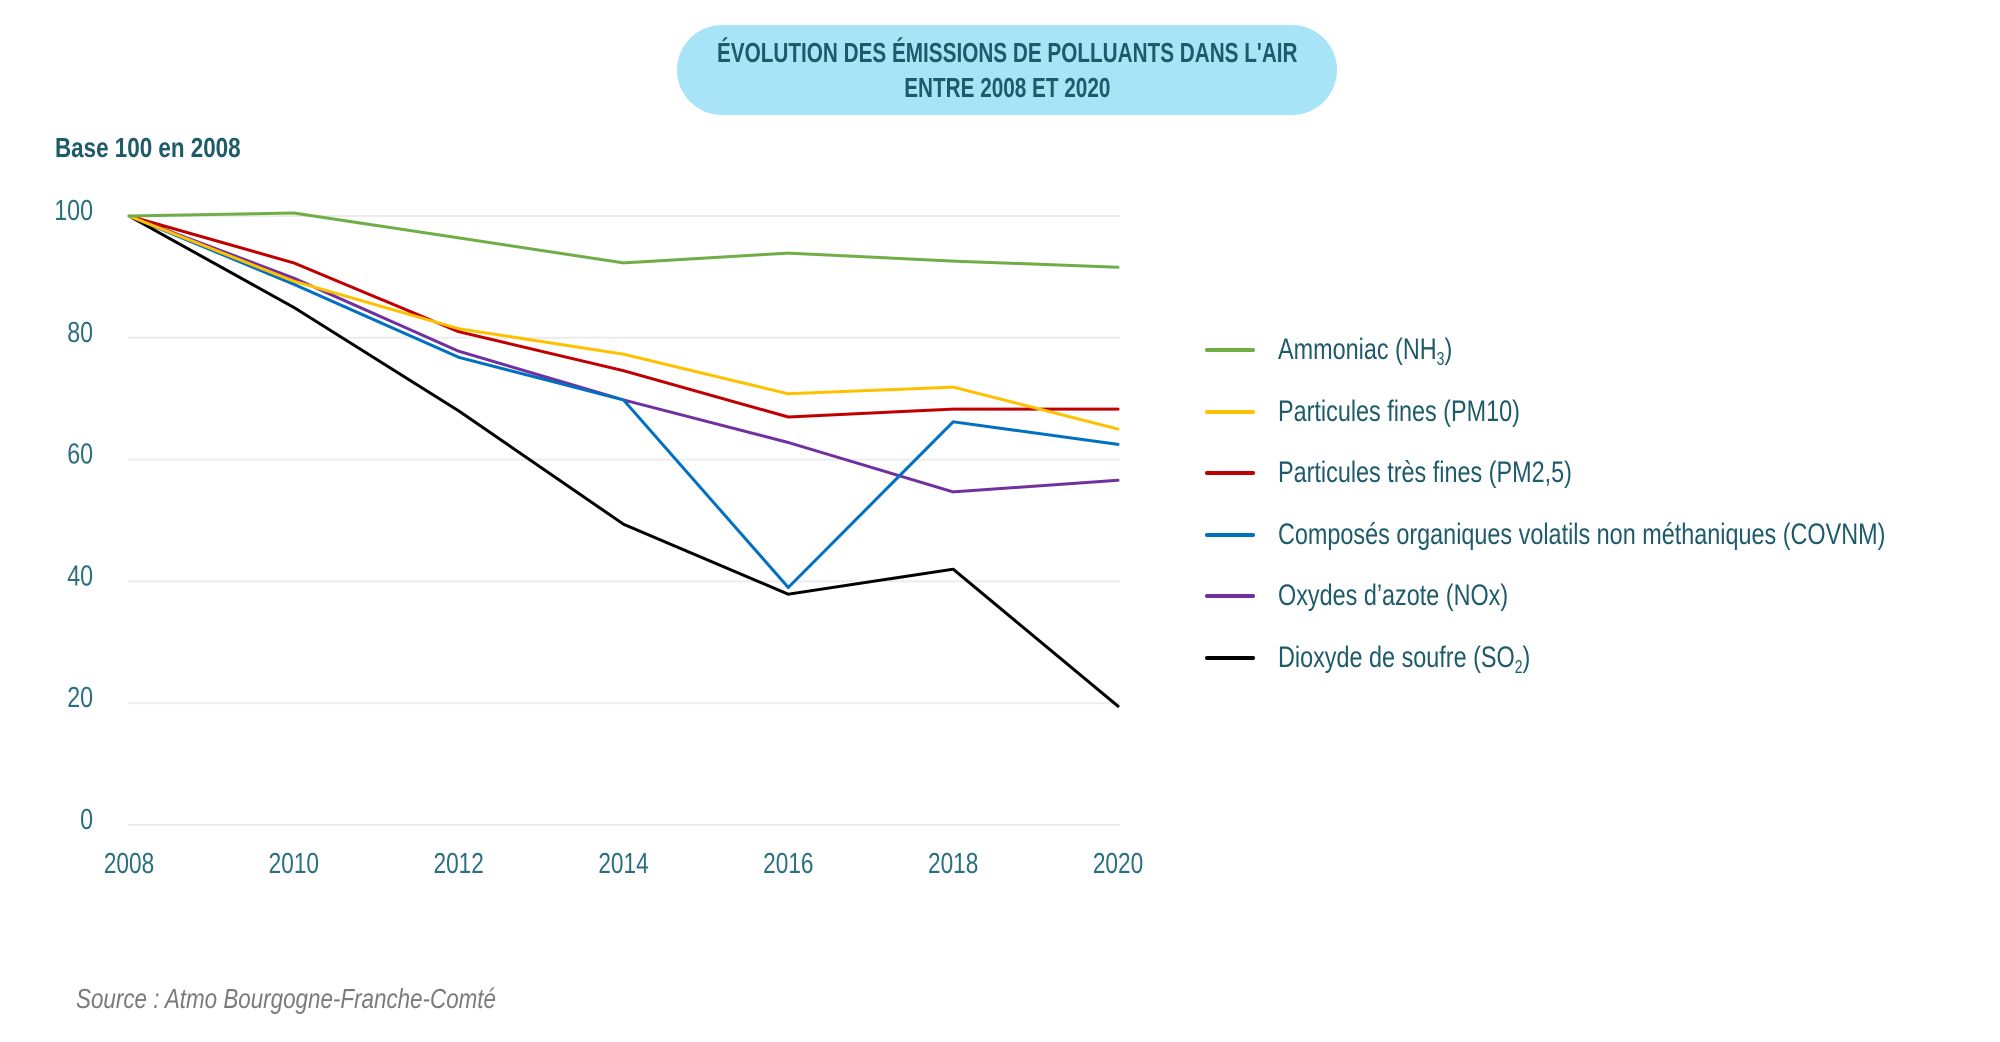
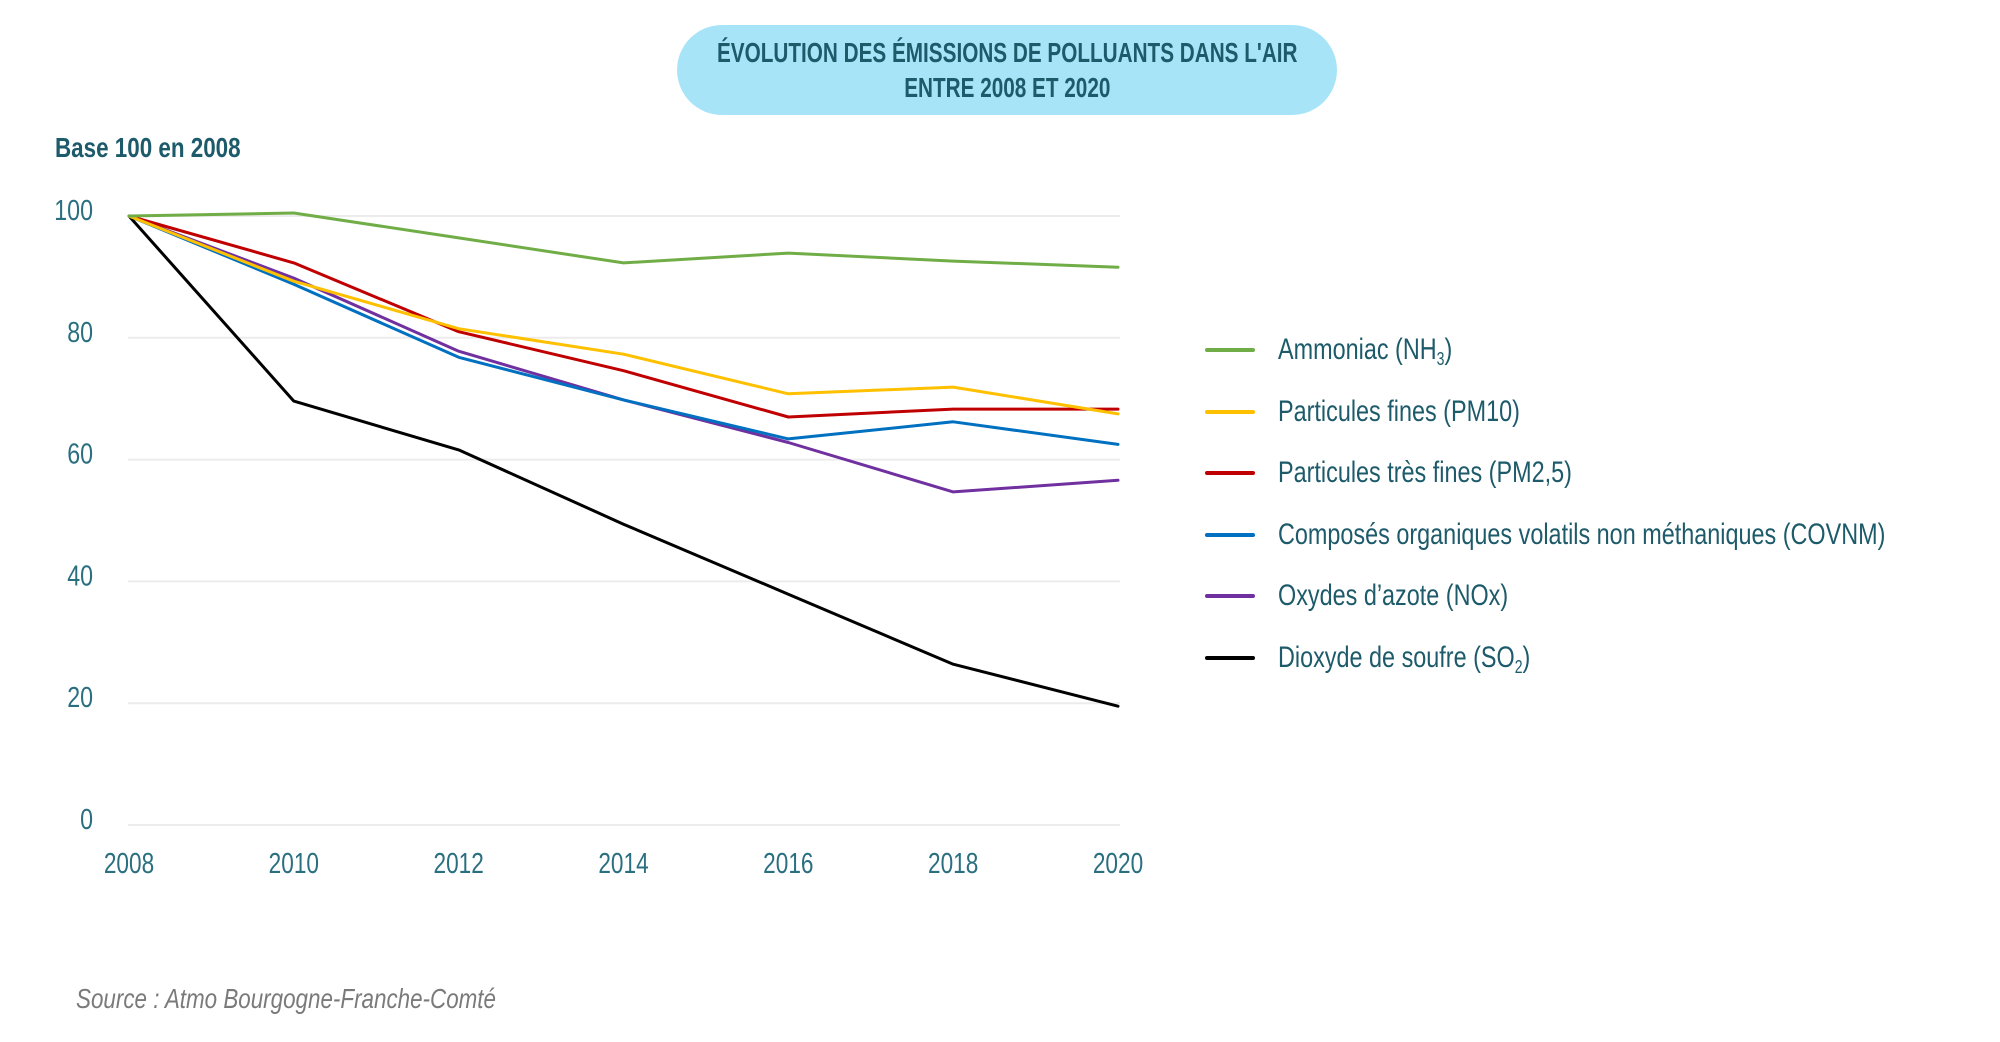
Dioxyde de soufre (SO2)/2010: 85 -> 70
Dioxyde de soufre (SO2)/2012: 68 -> 62
Composés organiques volatils non méthaniques (COVNM)/2016: 39 -> 63
Dioxyde de soufre (SO2)/2018: 42 -> 26
Particules fines (PM10)/2020: 65 -> 68
